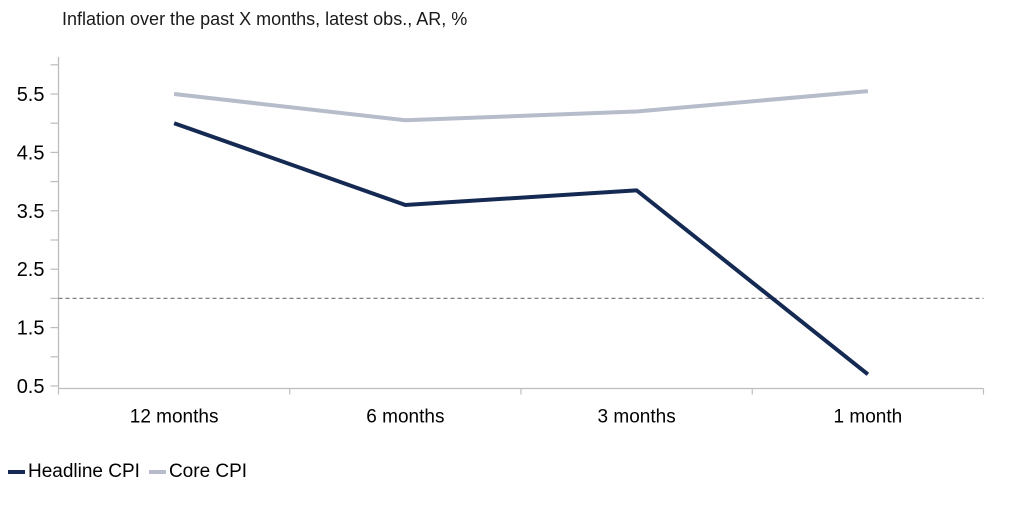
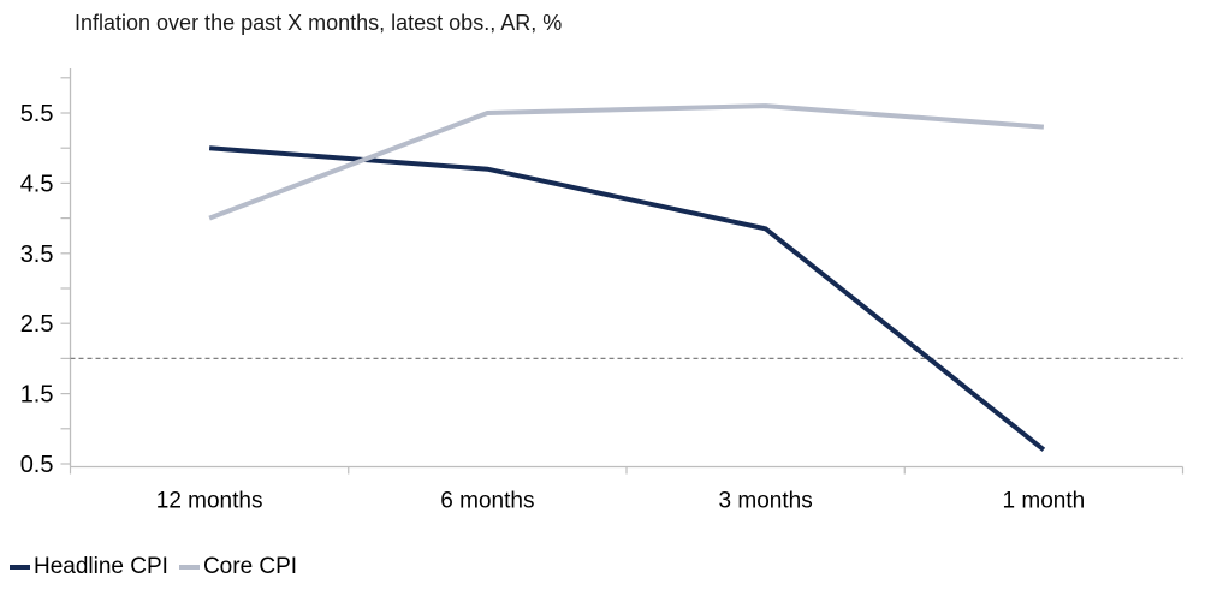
Core CPI/12 months: 5.5 -> 4.0
Headline CPI/6 months: 3.6 -> 4.7
Core CPI/6 months: 5.0 -> 5.5
Core CPI/3 months: 5.2 -> 5.6
Core CPI/1 month: 5.5 -> 5.3
